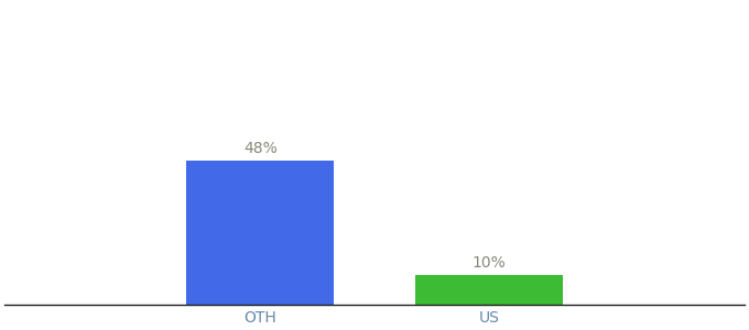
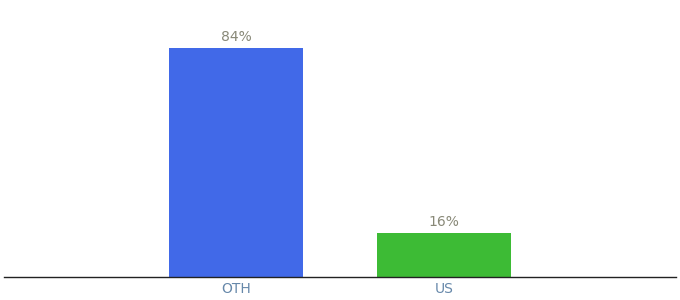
OTH: 48% -> 84%
US: 10% -> 16%
